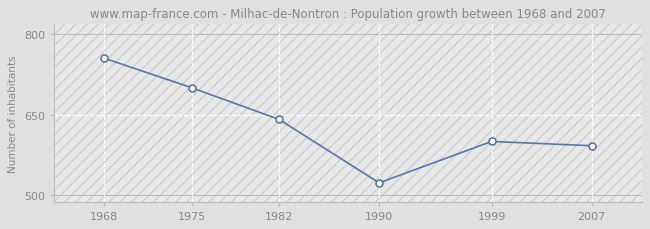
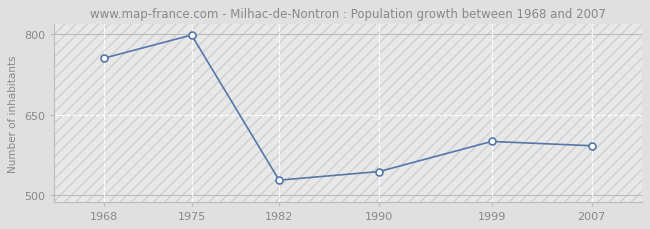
1975: 700 -> 798
1982: 641 -> 528
1990: 523 -> 544
